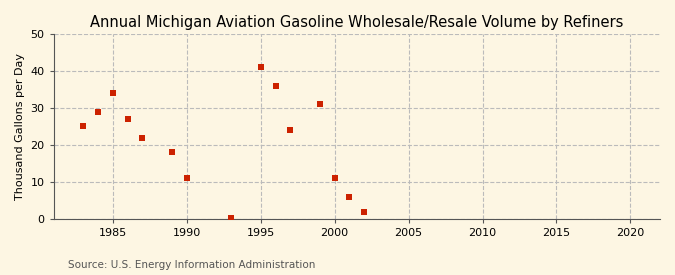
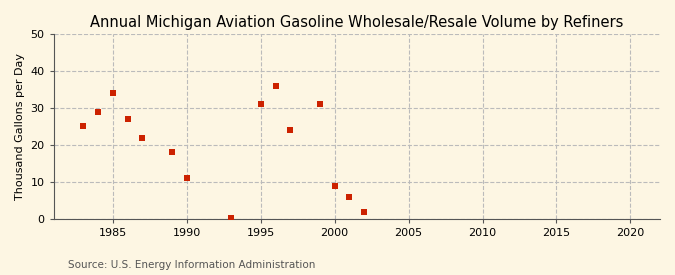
1995: 41.0 -> 31.0
2000: 11.0 -> 9.0
